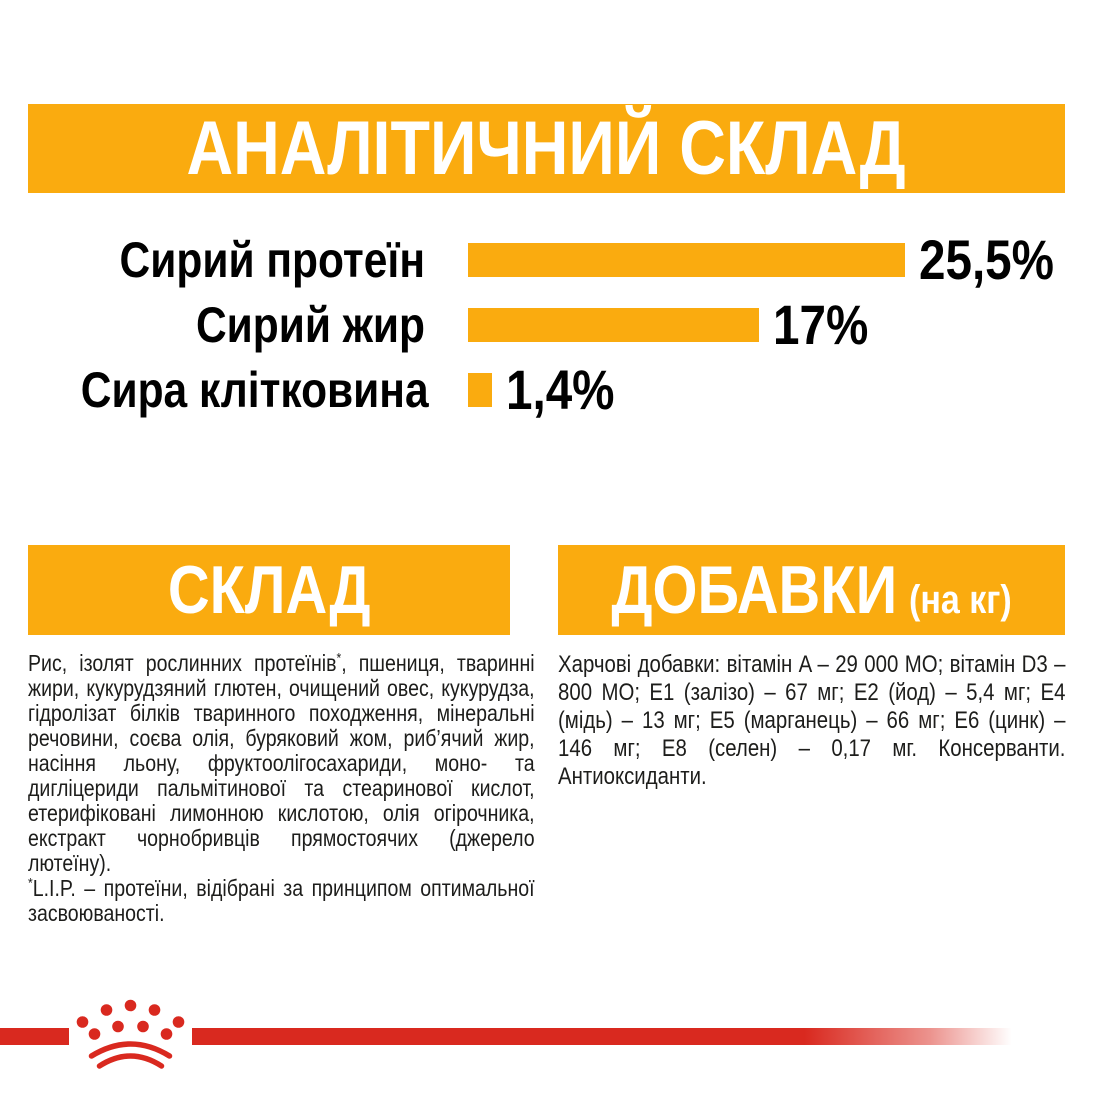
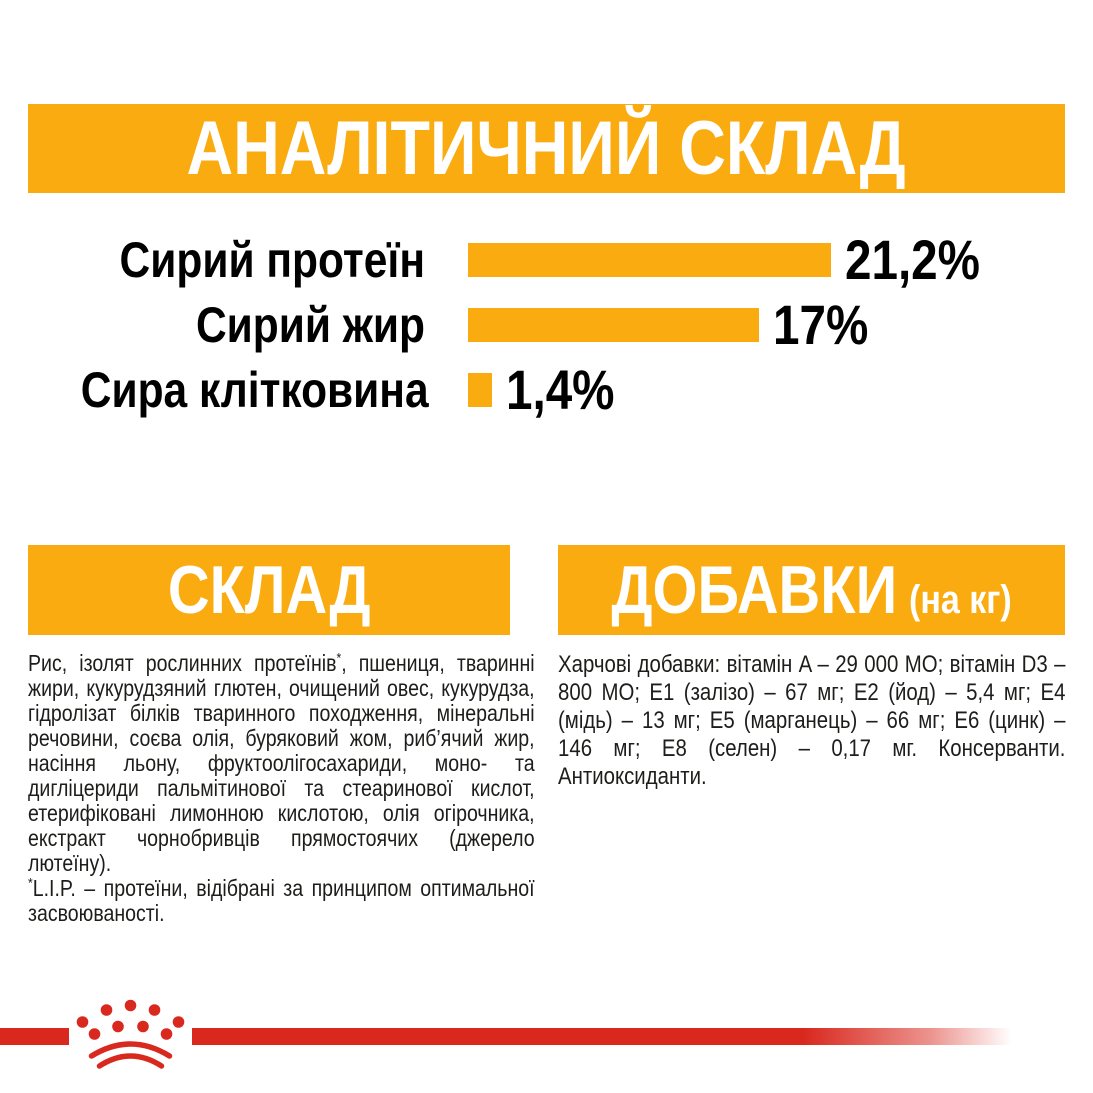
Сирий протеїн: 25,5% -> 21,2%
